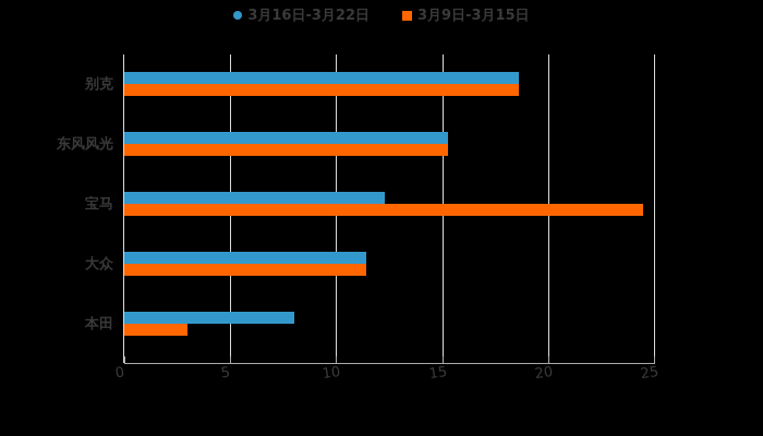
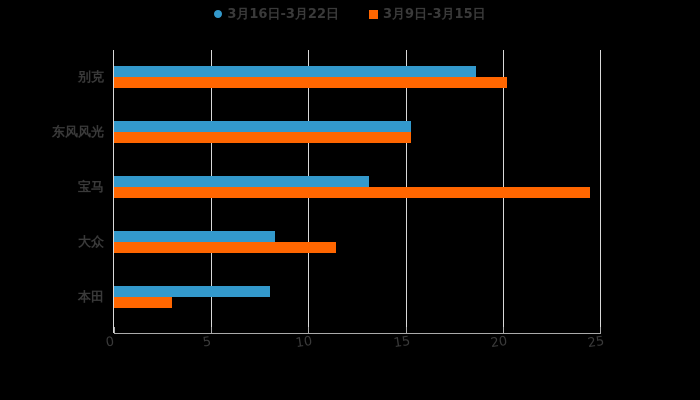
3月9日-3月15日/别克: 18.6 -> 20.2
3月16日-3月22日/宝马: 12.3 -> 13.1
3月16日-3月22日/大众: 11.4 -> 8.3
